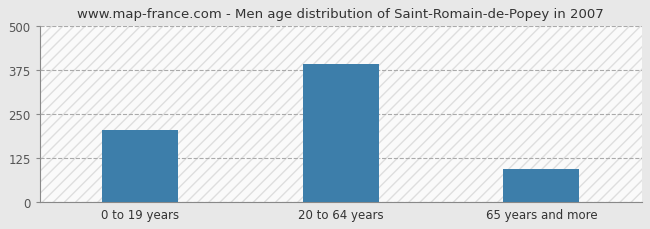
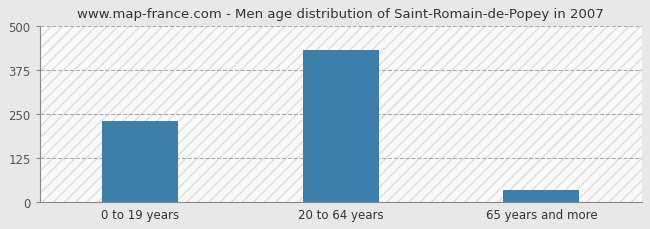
0 to 19 years: 205 -> 230
20 to 64 years: 390 -> 430
65 years and more: 95 -> 35
